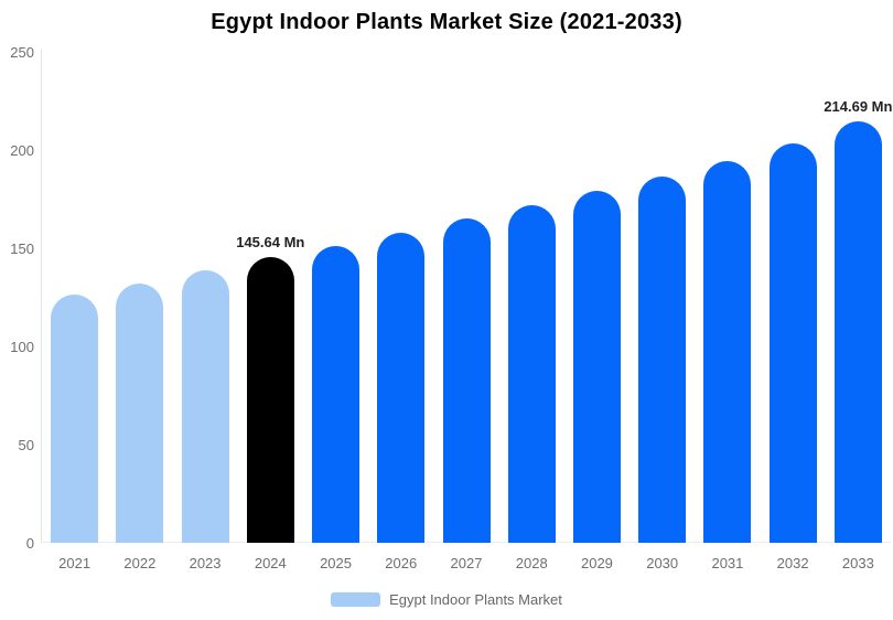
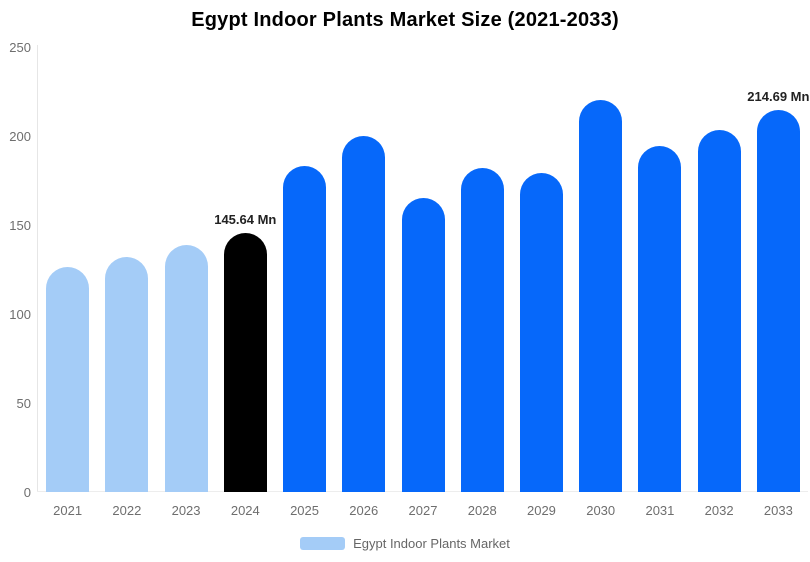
2025: 151 -> 183
2026: 158 -> 200
2028: 172 -> 182
2030: 186 -> 220
